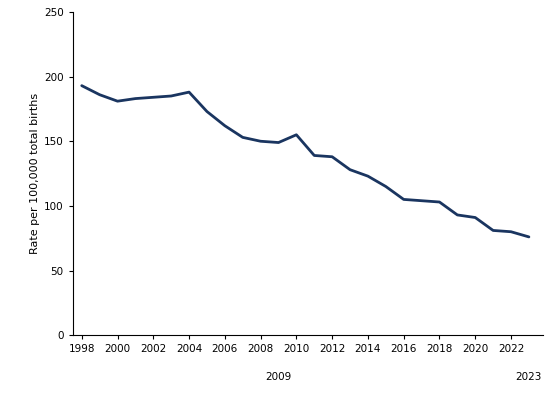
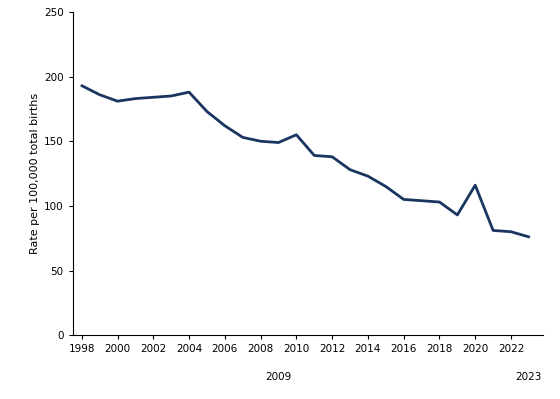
2020: 91 -> 116
